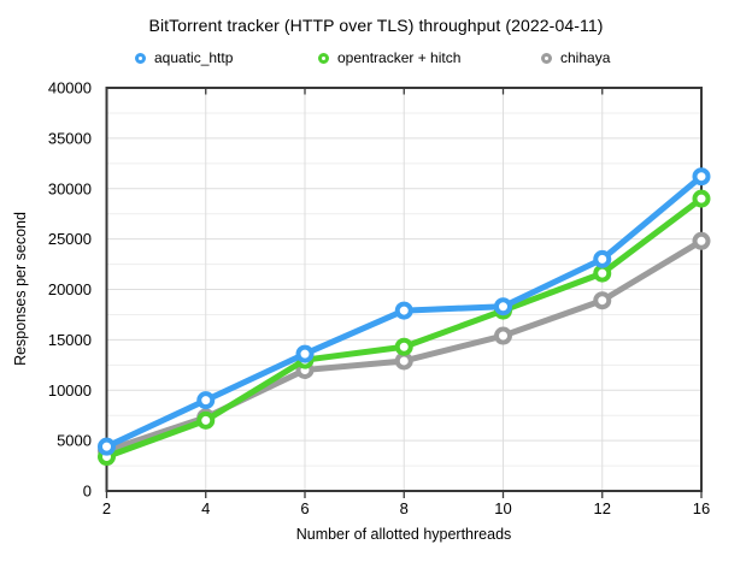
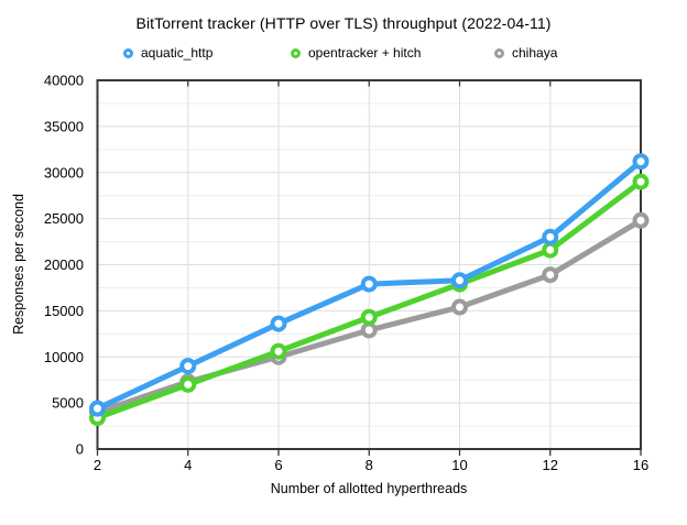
opentracker + hitch/6: 13000 -> 11000
chihaya/6: 12000 -> 10000
